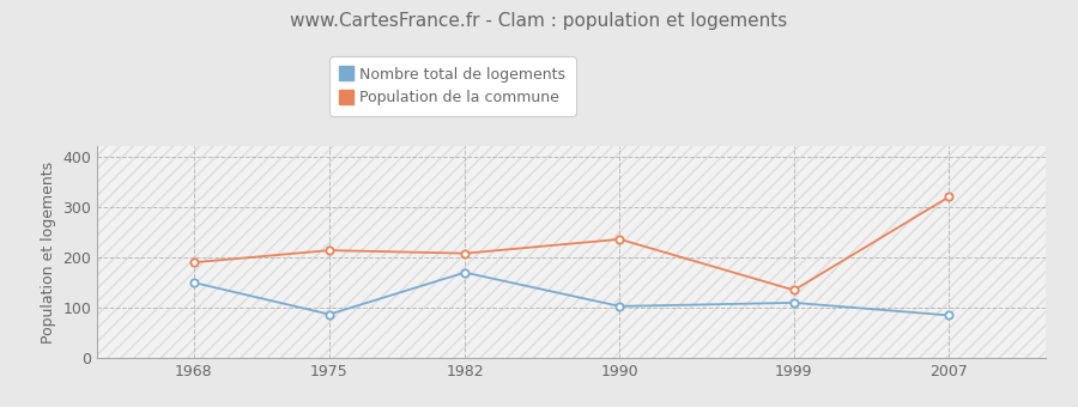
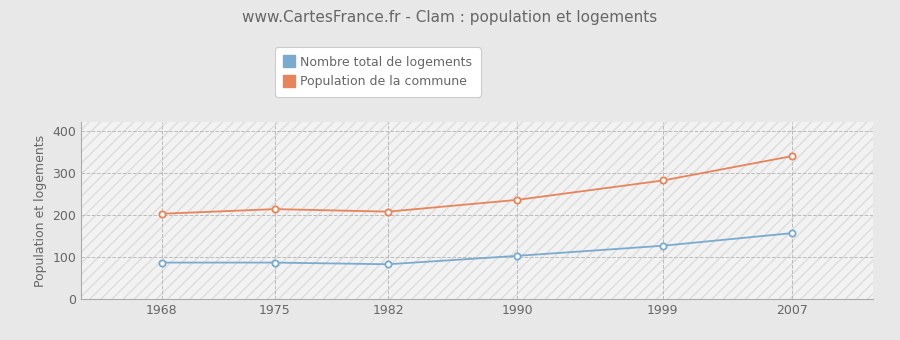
Nombre total de logements/1968: 150 -> 87
Population de la commune/1968: 190 -> 203
Nombre total de logements/1982: 170 -> 83
Nombre total de logements/1999: 110 -> 127
Population de la commune/1999: 135 -> 282
Nombre total de logements/2007: 85 -> 157
Population de la commune/2007: 320 -> 340
